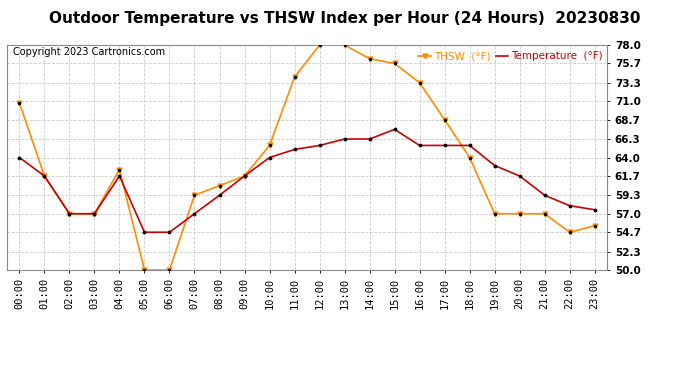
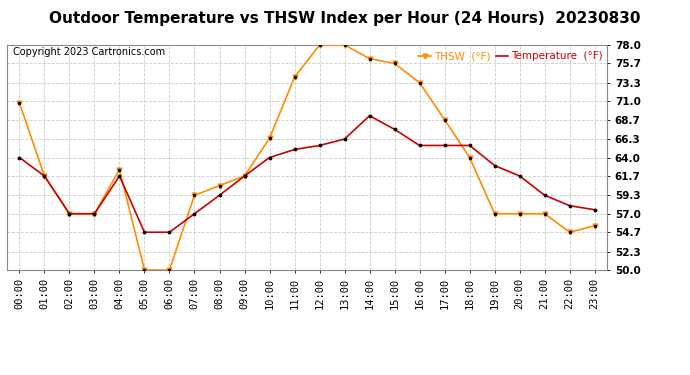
THSW (°F)/10:00: 65.5 -> 66.4
Temperature (°F)/14:00: 66.3 -> 69.2
